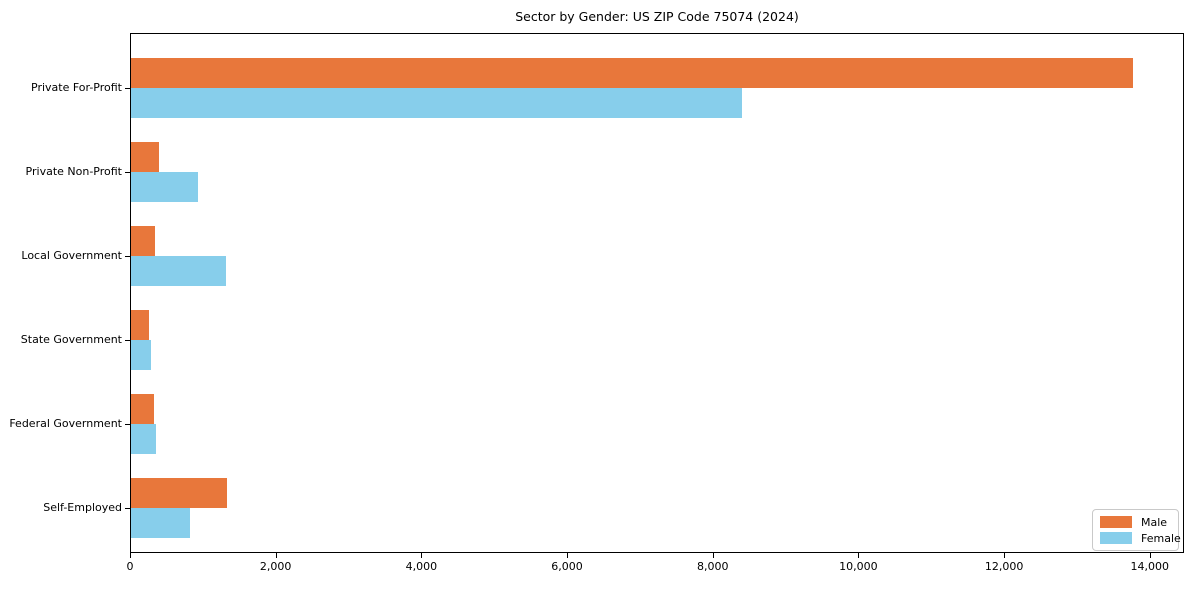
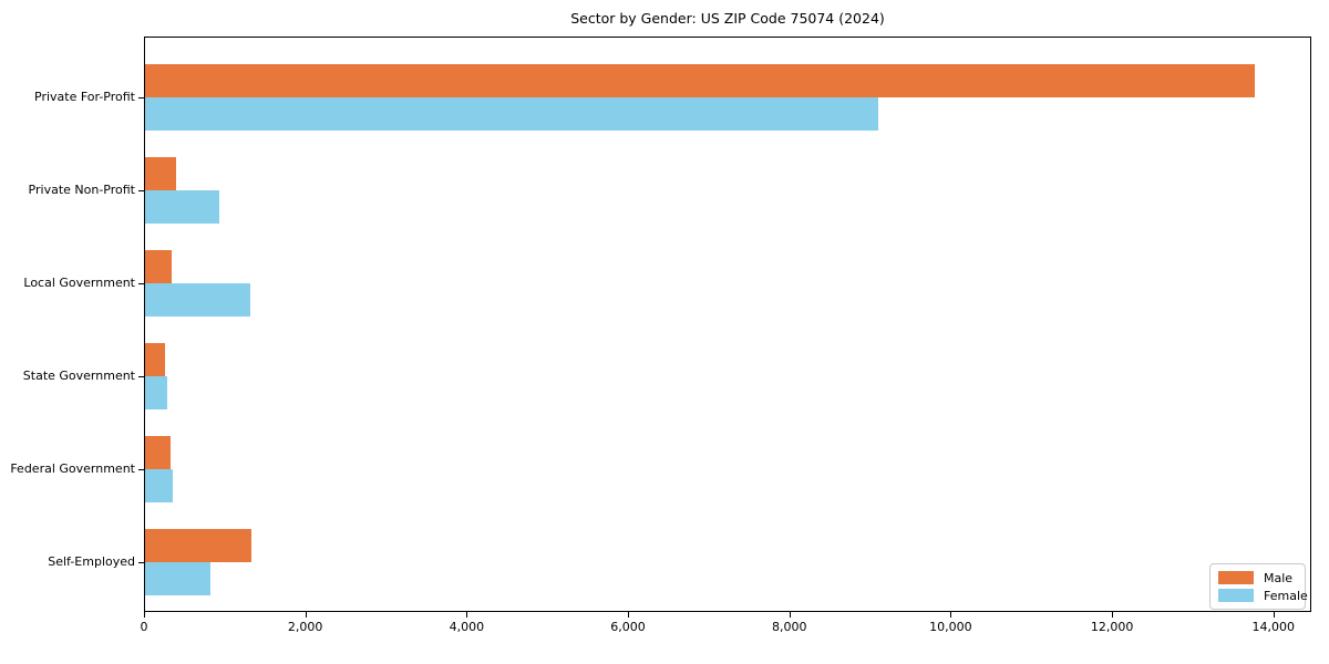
Female/Private For-Profit: 8400 -> 9100
